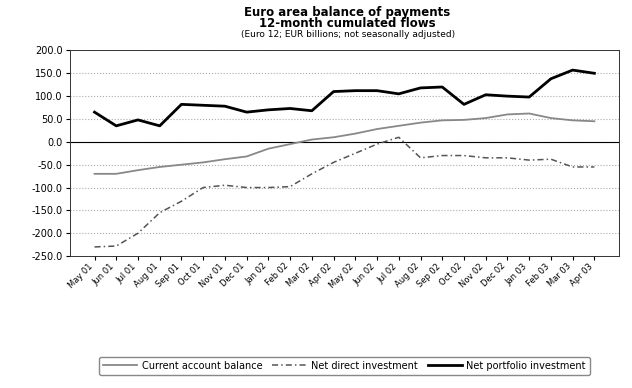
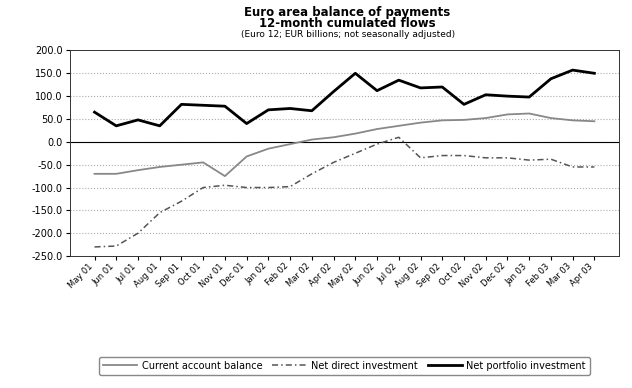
Current account balance/Nov 01: -38 -> -75
Net portfolio investment/Dec 01: 65 -> 40
Net portfolio investment/May 02: 112 -> 150
Net portfolio investment/Jul 02: 105 -> 135
